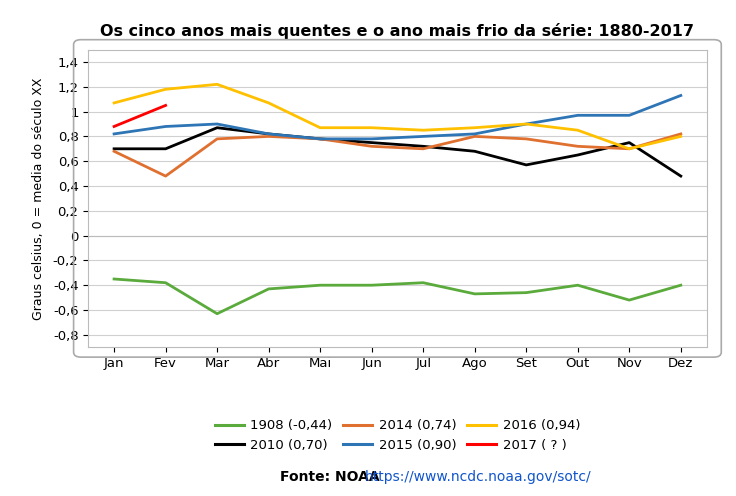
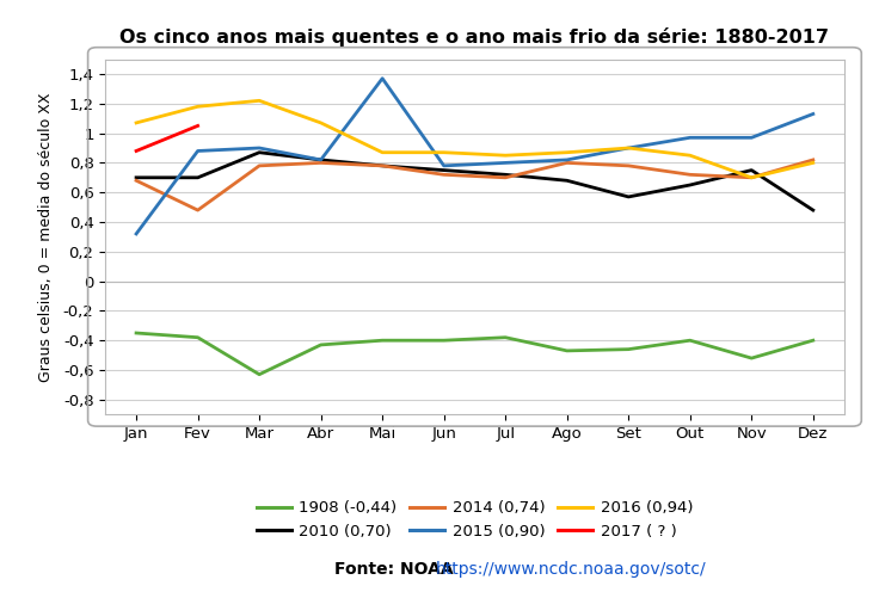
2015 (0,90)/Jan: 0,82 -> 0,32
2015 (0,90)/Mai: 0,78 -> 1,37
